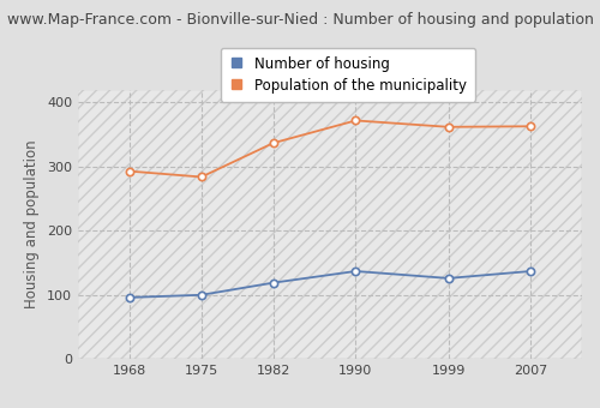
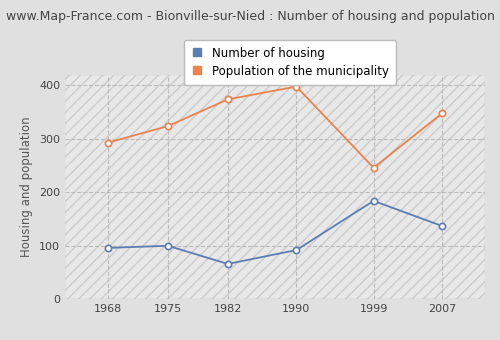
Population of the municipality/1975: 284 -> 324
Number of housing/1982: 119 -> 66
Population of the municipality/1982: 337 -> 374
Number of housing/1990: 137 -> 92
Population of the municipality/1990: 372 -> 398
Number of housing/1999: 126 -> 184
Population of the municipality/1999: 362 -> 246
Population of the municipality/2007: 363 -> 348
